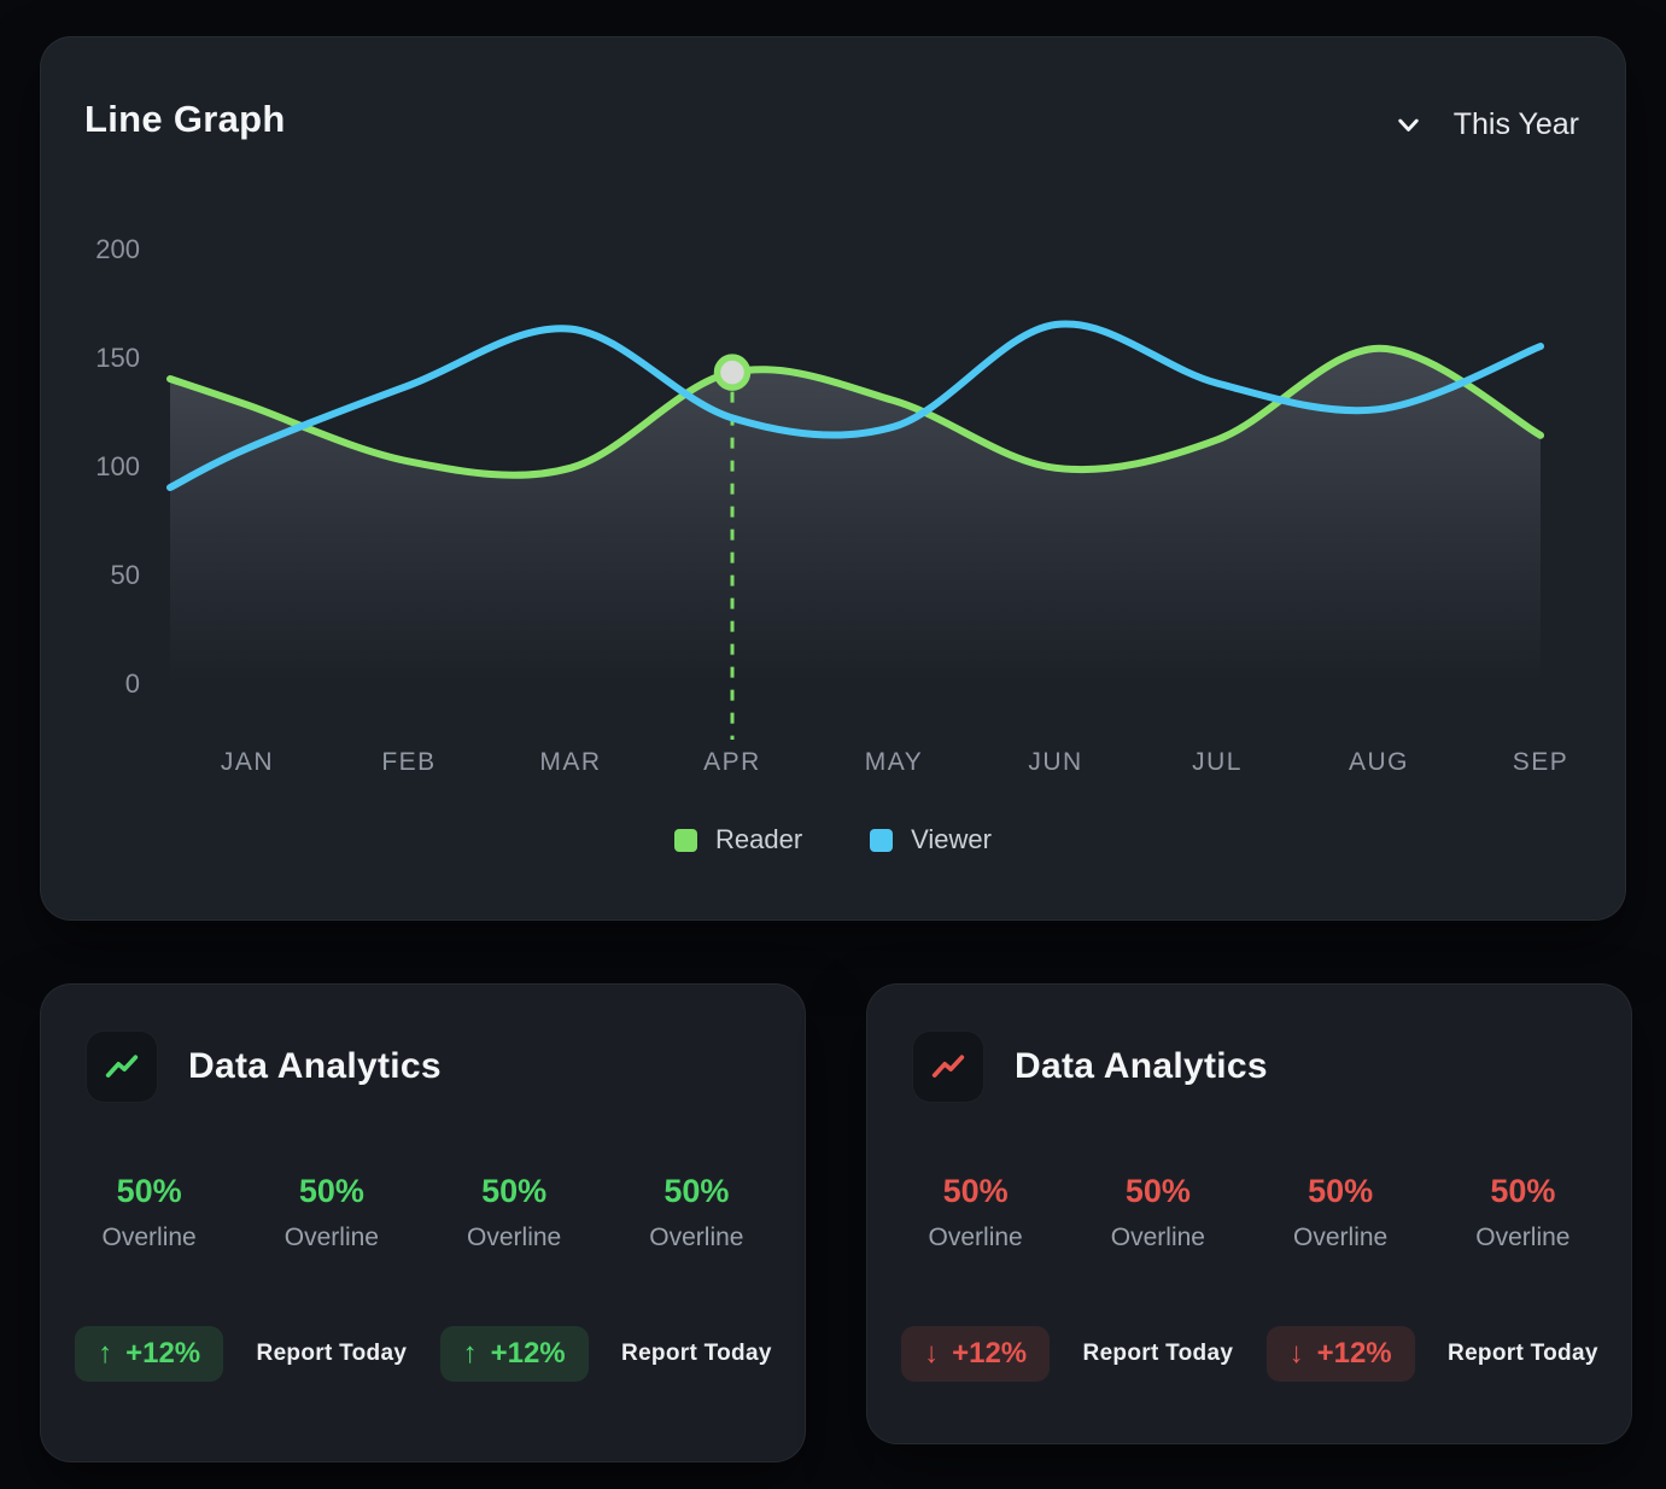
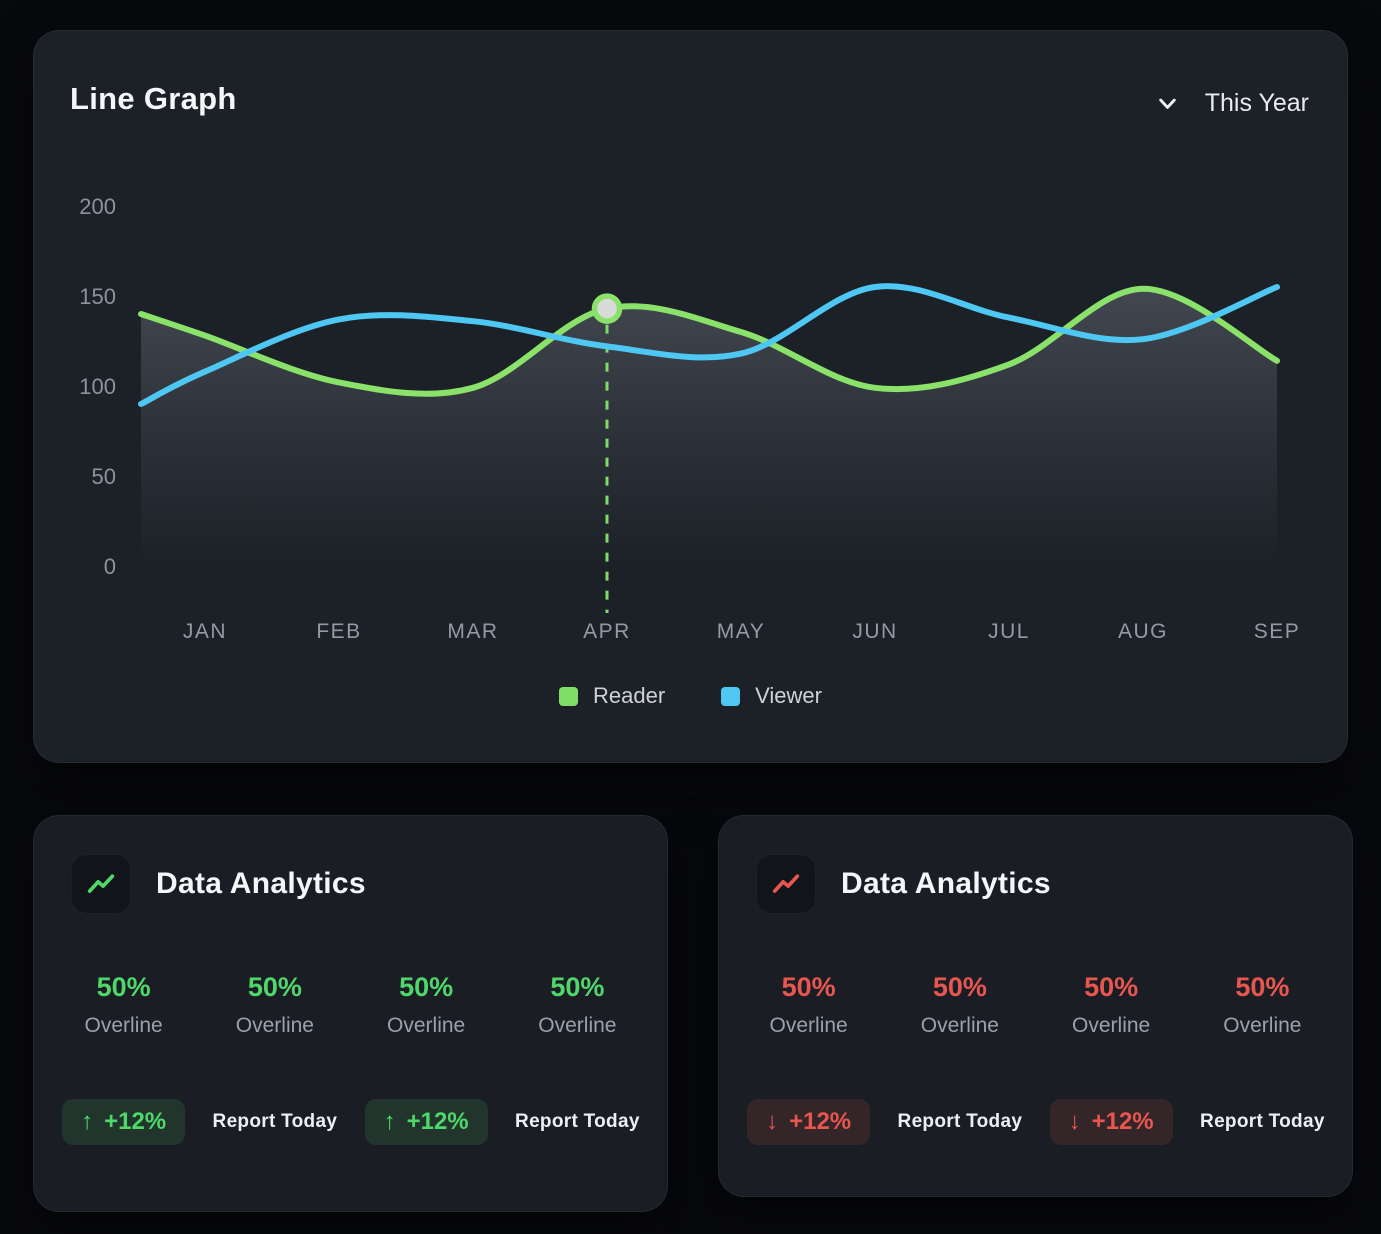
Viewer/MAR: 163 -> 136
Viewer/JUN: 165 -> 155
